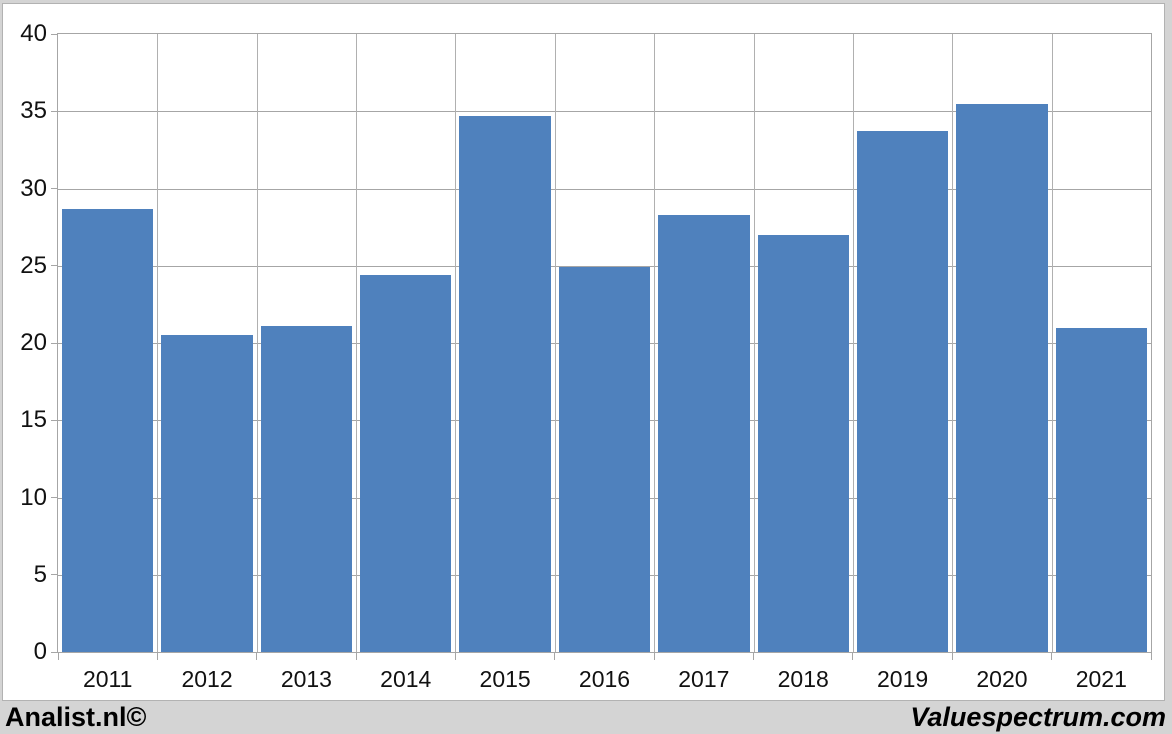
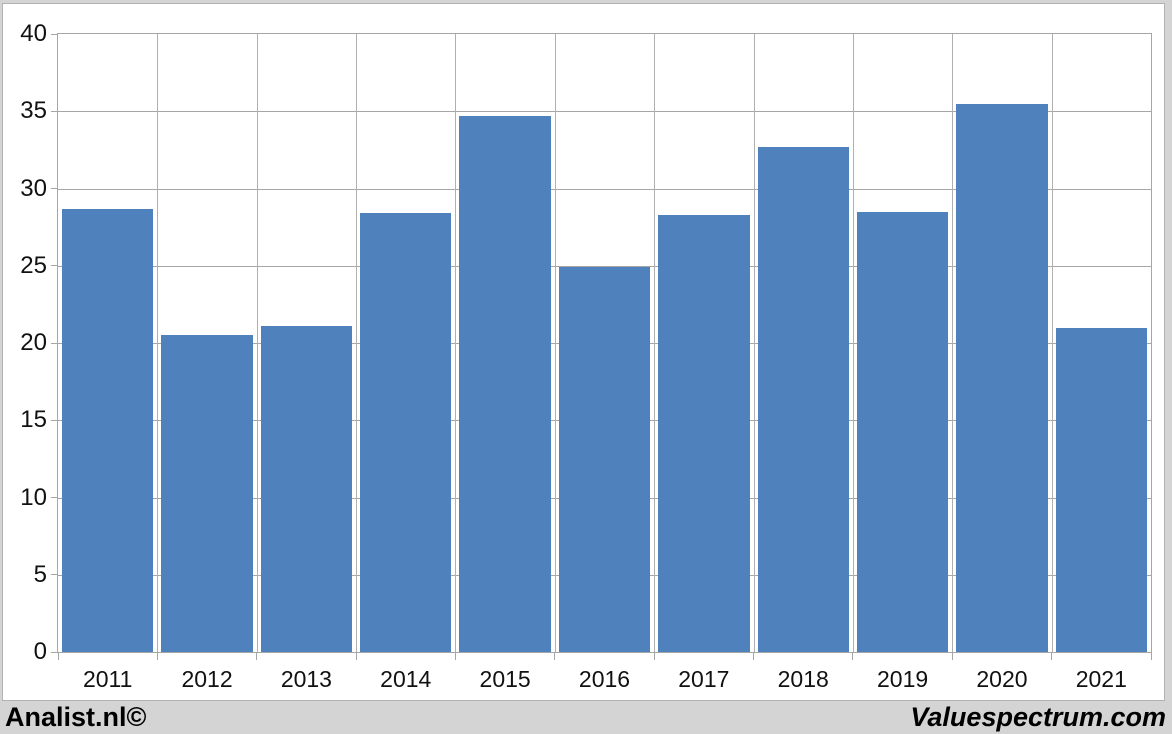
2014: 24.4 -> 28.4
2018: 27.0 -> 32.7
2019: 33.7 -> 28.5
